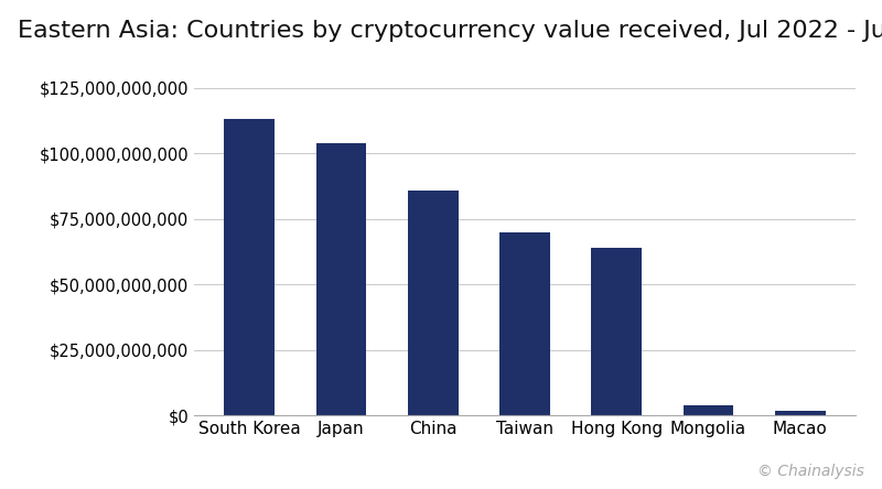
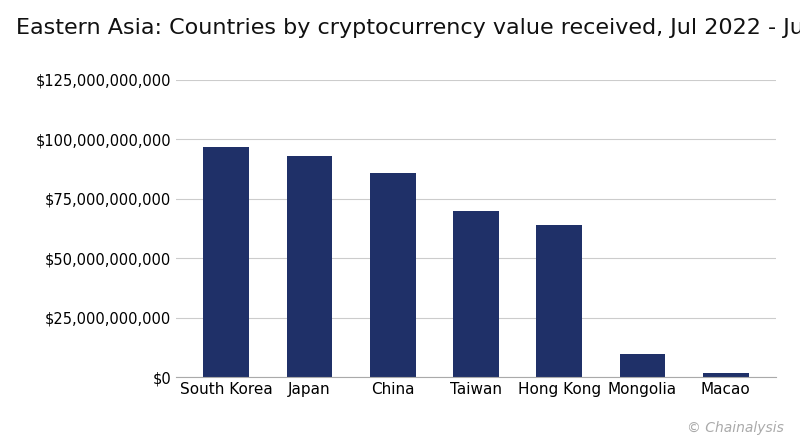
South Korea: $113,000,000,000 -> $97,000,000,000
Japan: $104,000,000,000 -> $93,000,000,000
Mongolia: $4,000,000,000 -> $10,000,000,000
